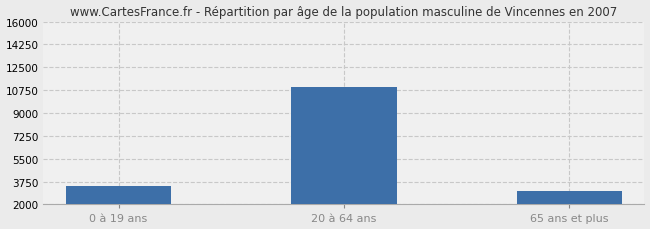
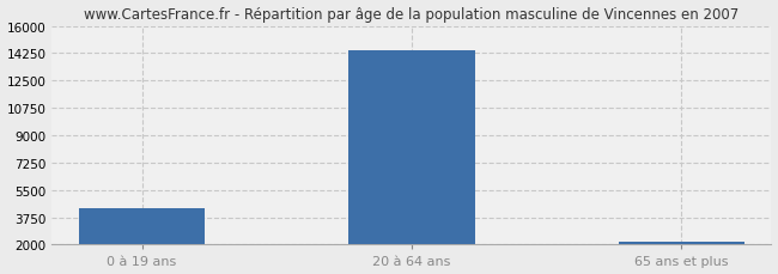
0 à 19 ans: 3400 -> 4300
20 à 64 ans: 11000 -> 14400
65 ans et plus: 3000 -> 2200
